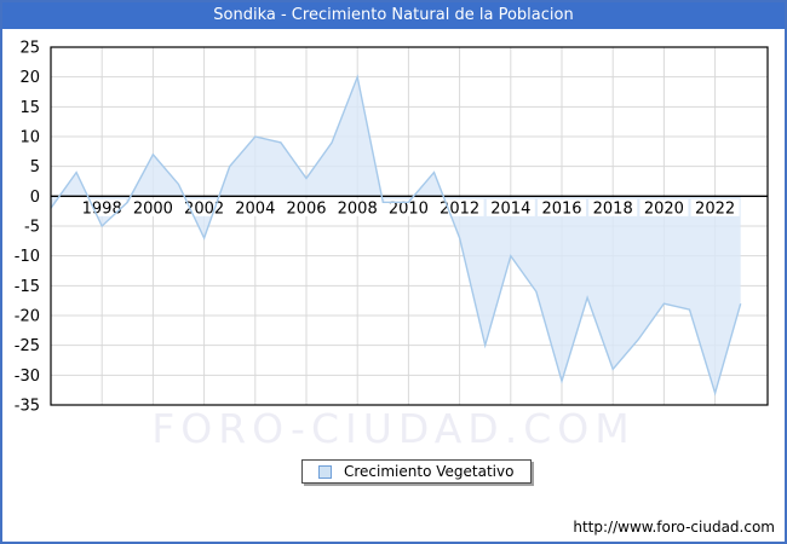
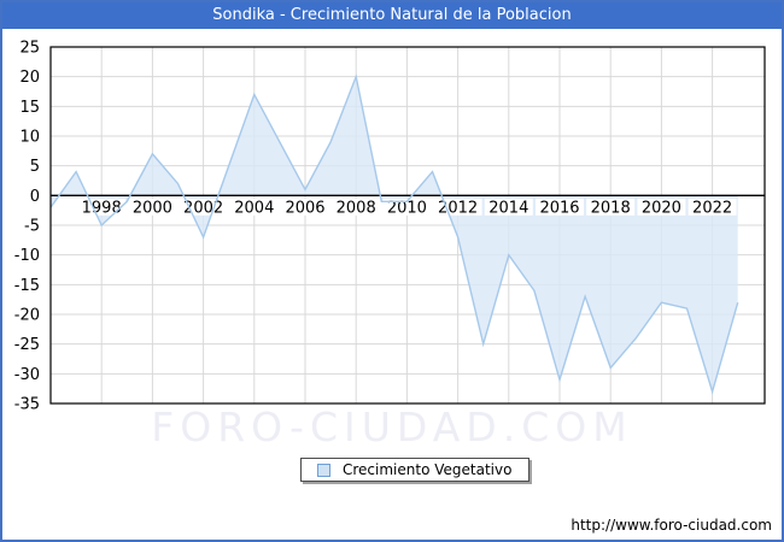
2004: 10 -> 17
2006: 3 -> 1
